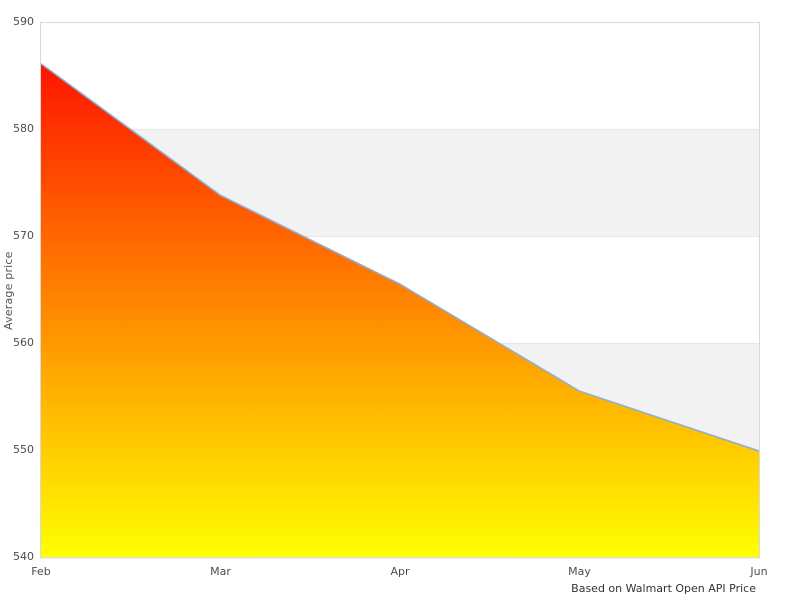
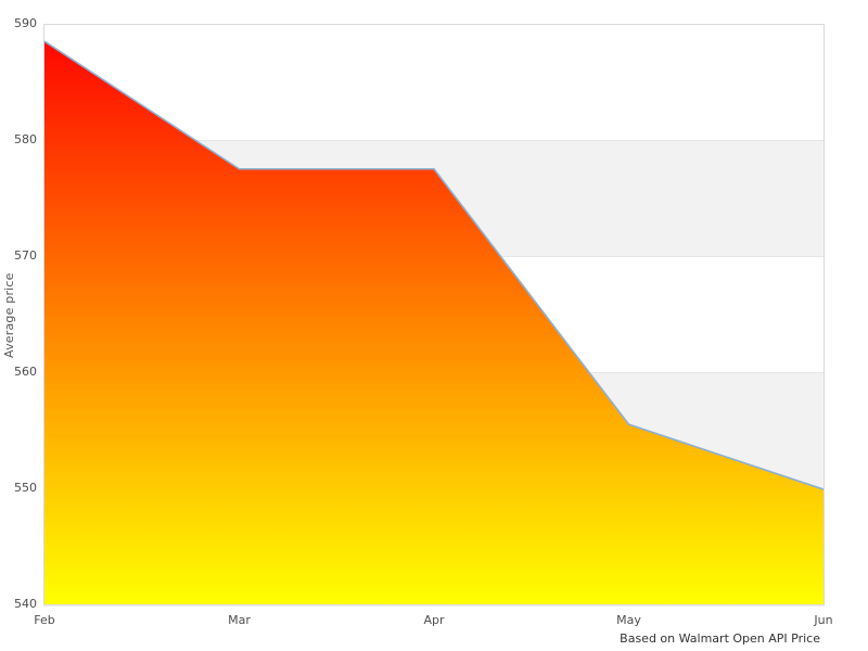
Feb: 586.1 -> 588.5
Mar: 573.8 -> 577.5
Apr: 565.5 -> 577.5
